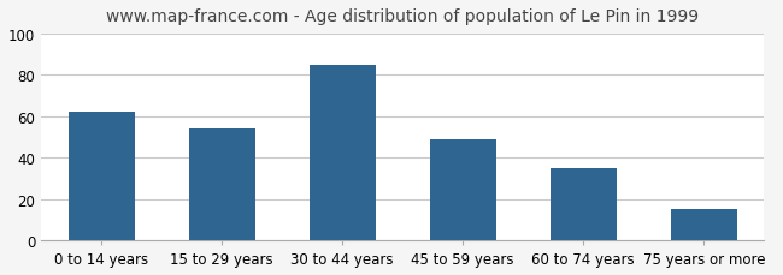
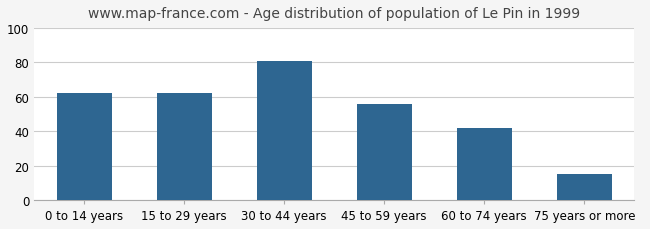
15 to 29 years: 54 -> 62
30 to 44 years: 85 -> 81
45 to 59 years: 49 -> 56
60 to 74 years: 35 -> 42
